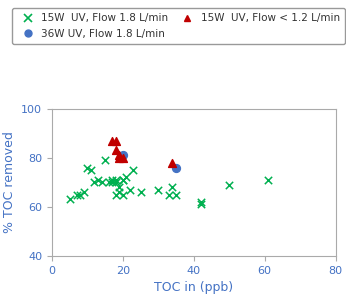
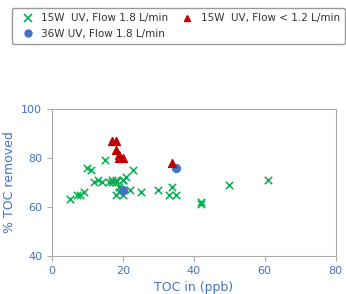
36W UV, Flow 1.8 L/min/20: 81 -> 67
